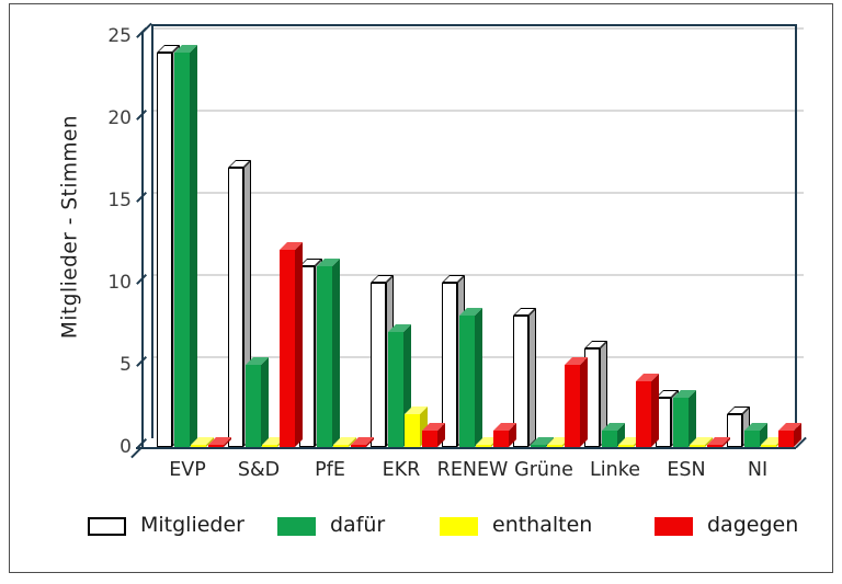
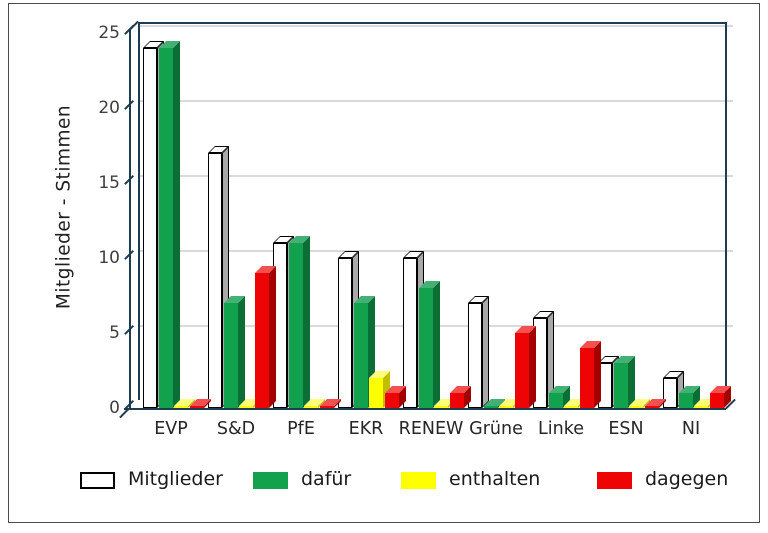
dafür/S&D: 5 -> 7
dagegen/S&D: 12 -> 9
Mitglieder/Grüne: 8 -> 7
